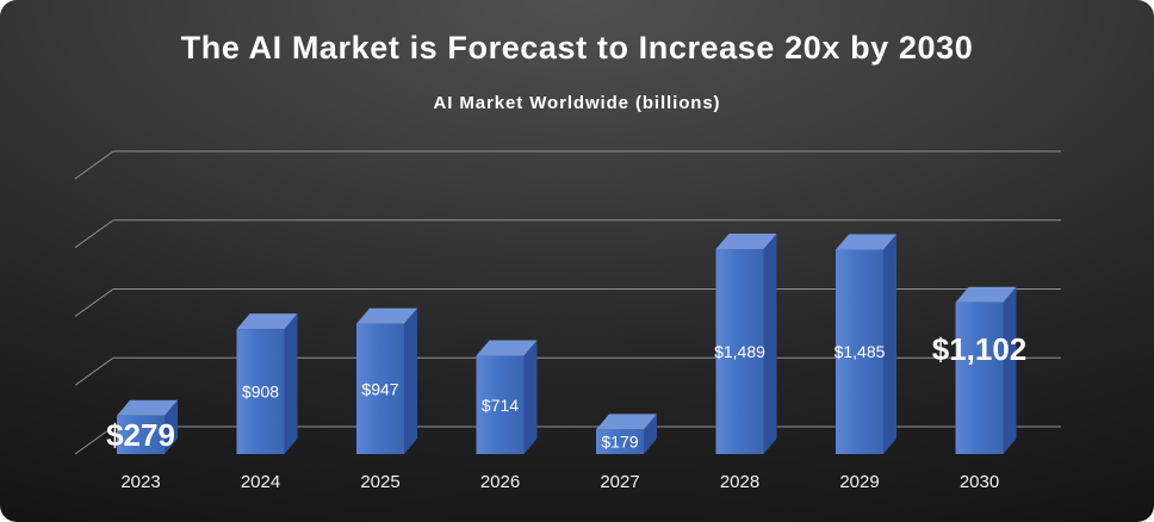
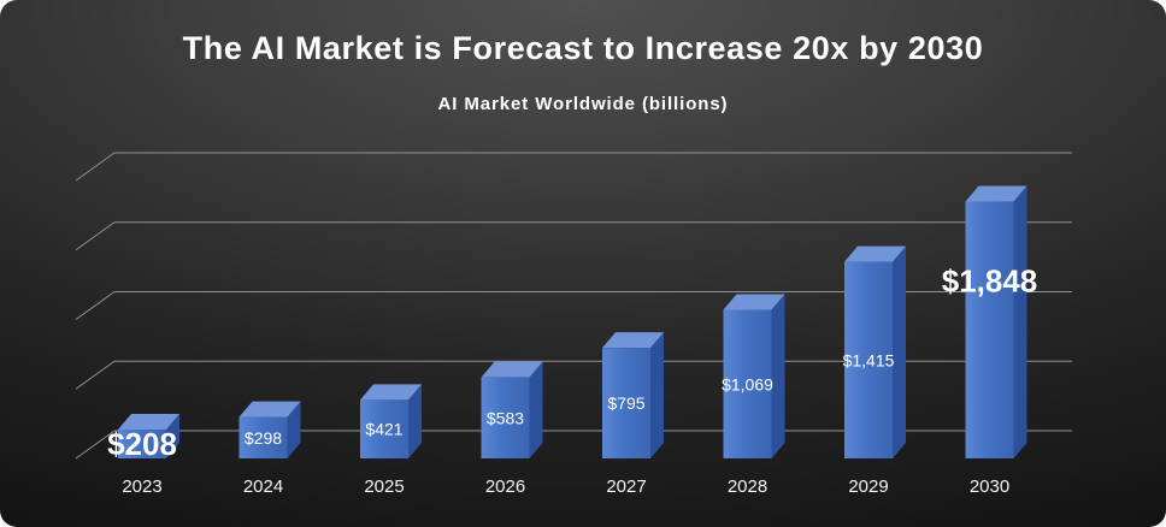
2023: $279 -> $208
2024: $908 -> $298
2025: $947 -> $421
2026: $714 -> $583
2027: $179 -> $795
2028: $1,489 -> $1,069
2029: $1,485 -> $1,415
2030: $1,102 -> $1,848
